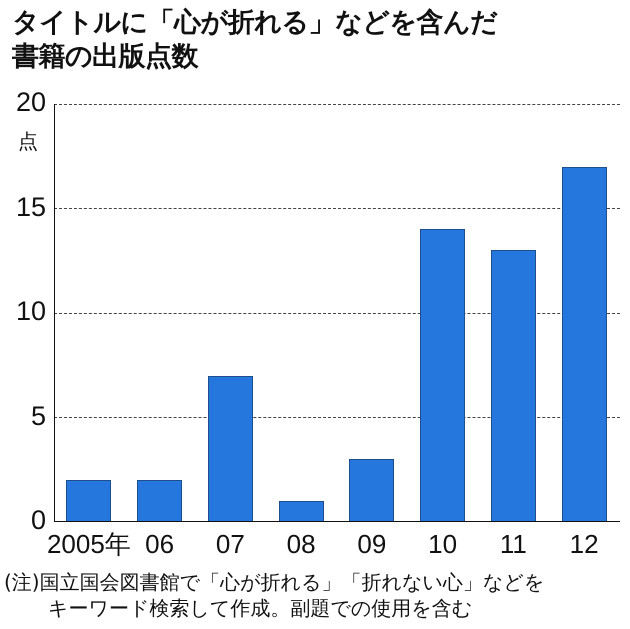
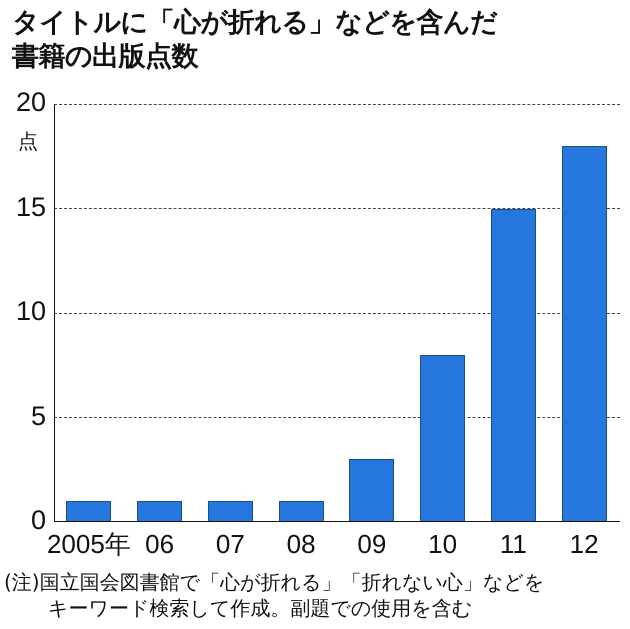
2005年: 2 -> 1
06: 2 -> 1
07: 7 -> 1
10: 14 -> 8
11: 13 -> 15
12: 17 -> 18
